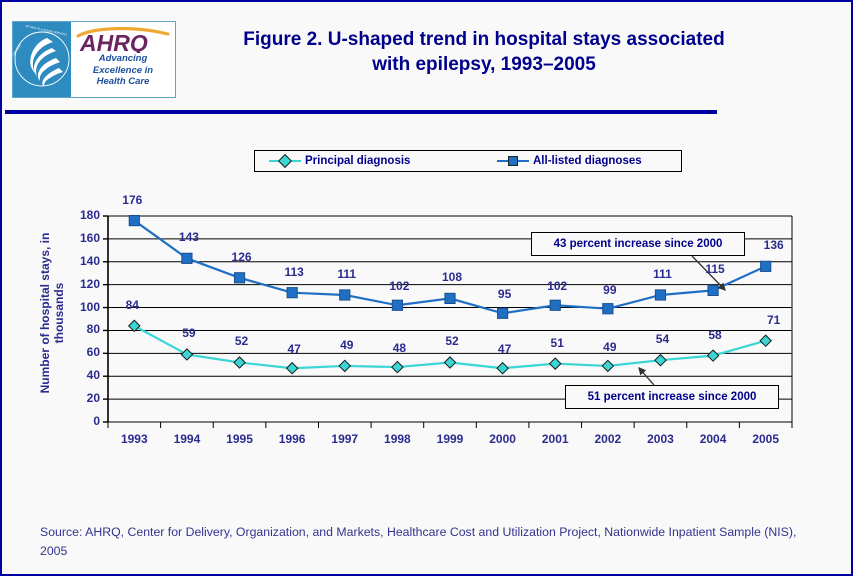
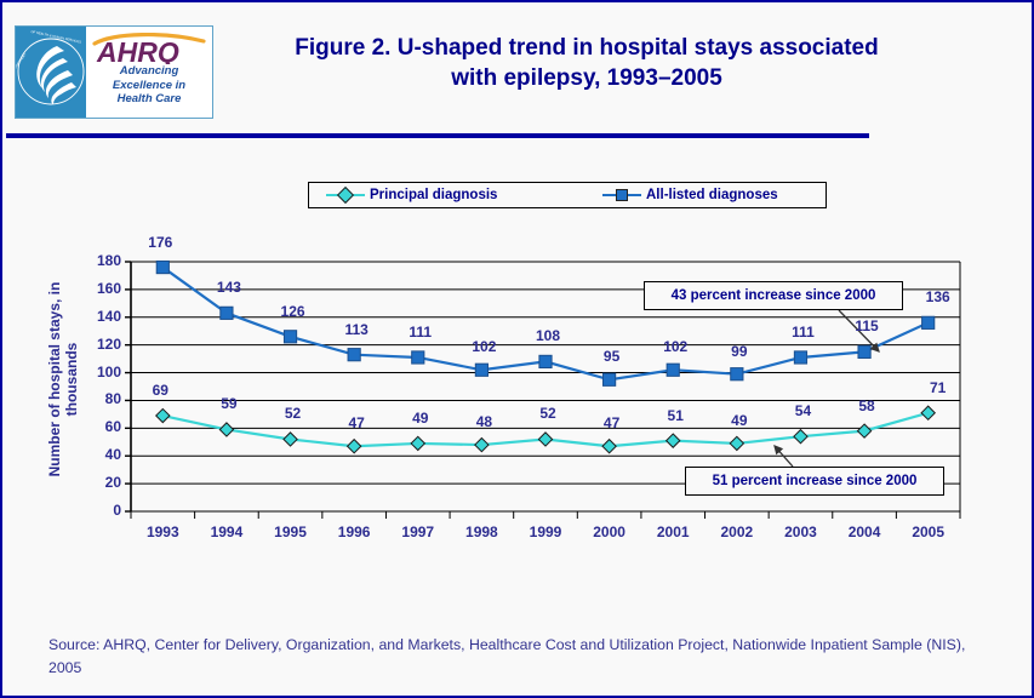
Principal diagnosis/1993: 84 -> 69
